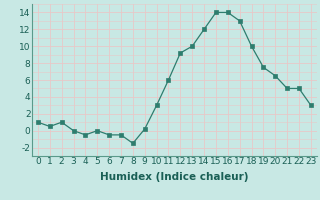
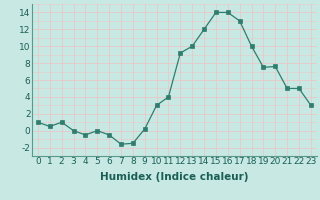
7: -0.5 -> -1.6
11: 6.0 -> 4.0
20: 6.5 -> 7.6
